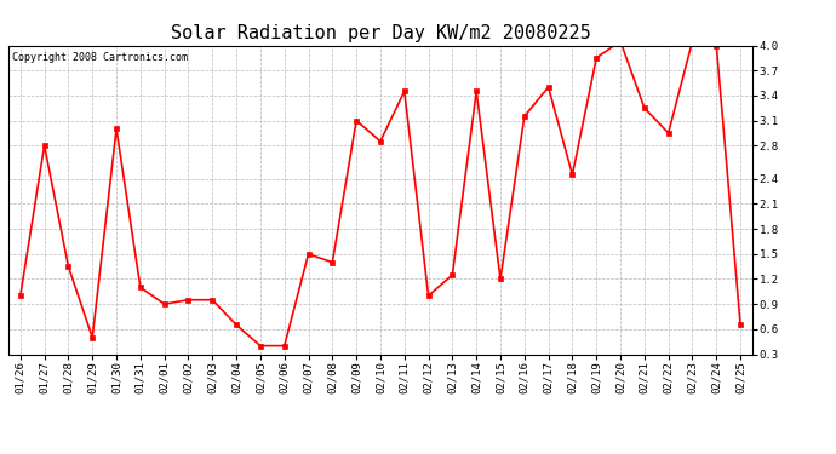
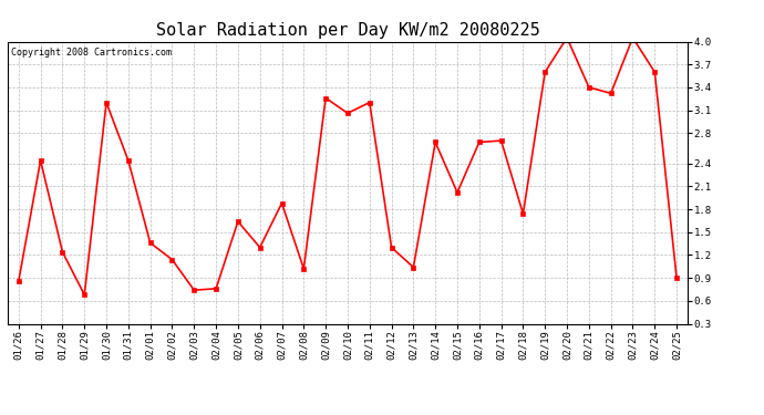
01/26: 1.00 -> 0.86
01/27: 2.80 -> 2.44
01/28: 1.35 -> 1.24
01/29: 0.50 -> 0.68
01/30: 3.00 -> 3.20
01/31: 1.10 -> 2.44
02/01: 0.90 -> 1.36
02/02: 0.95 -> 1.14
02/03: 0.95 -> 0.74
02/04: 0.65 -> 0.76
02/05: 0.40 -> 1.64
02/06: 0.40 -> 1.30
02/07: 1.50 -> 1.88
02/08: 1.40 -> 1.02
02/09: 3.10 -> 3.26
02/10: 2.85 -> 3.06
02/11: 3.45 -> 3.20
02/12: 1.00 -> 1.30
02/13: 1.25 -> 1.04
02/14: 3.45 -> 2.68
02/15: 1.20 -> 2.02
02/16: 3.15 -> 2.68
02/17: 3.50 -> 2.70
02/18: 2.45 -> 1.74
02/19: 3.85 -> 3.60
02/21: 3.25 -> 3.40
02/22: 2.95 -> 3.32
02/24: 4.00 -> 3.60
02/25: 0.65 -> 0.90
